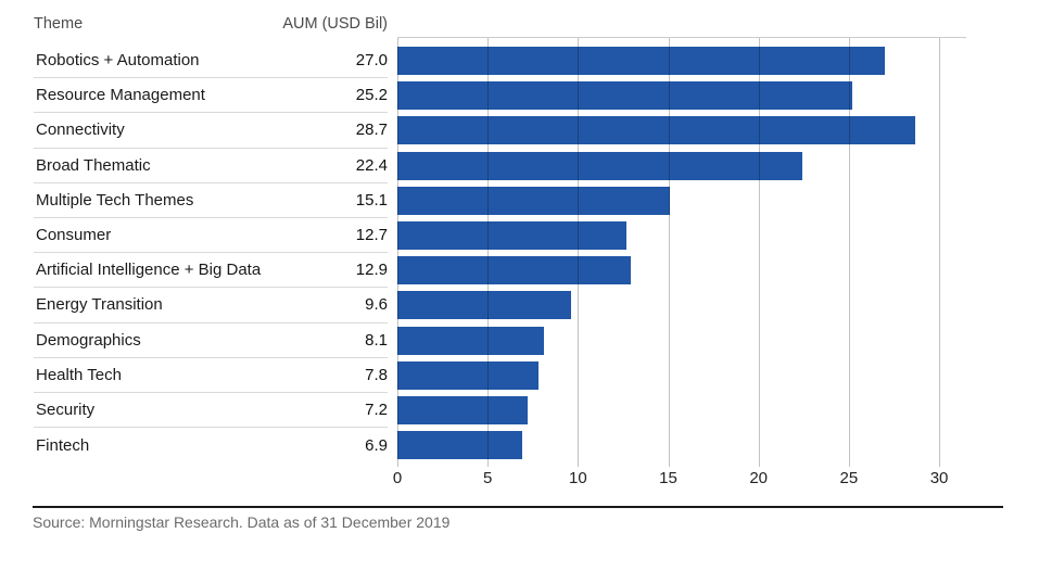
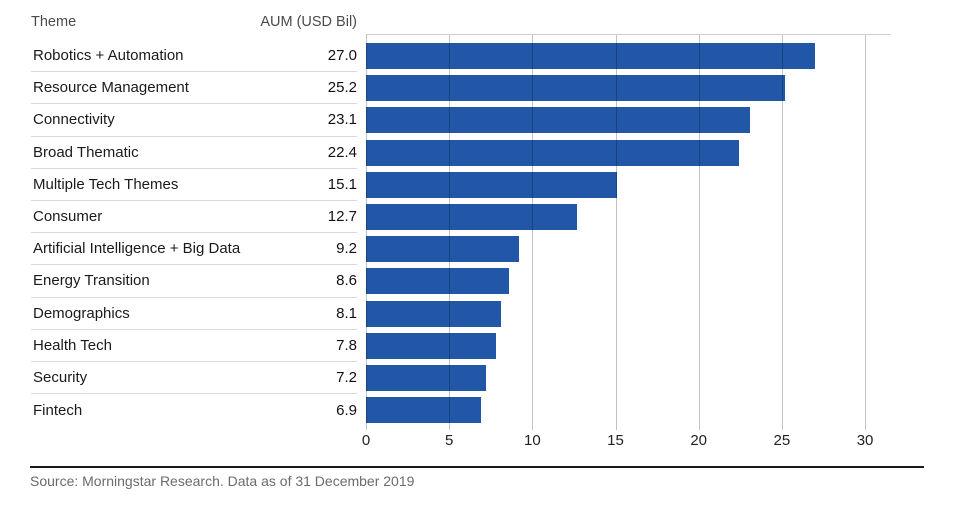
Connectivity: 28.7 -> 23.1
Artificial Intelligence + Big Data: 12.9 -> 9.2
Energy Transition: 9.6 -> 8.6
